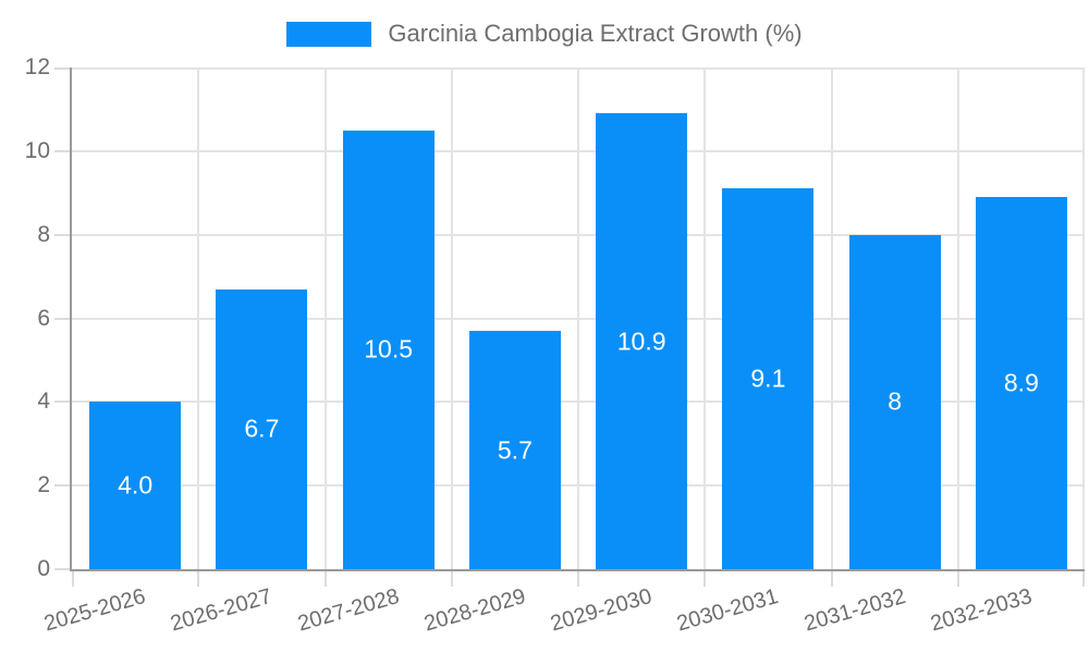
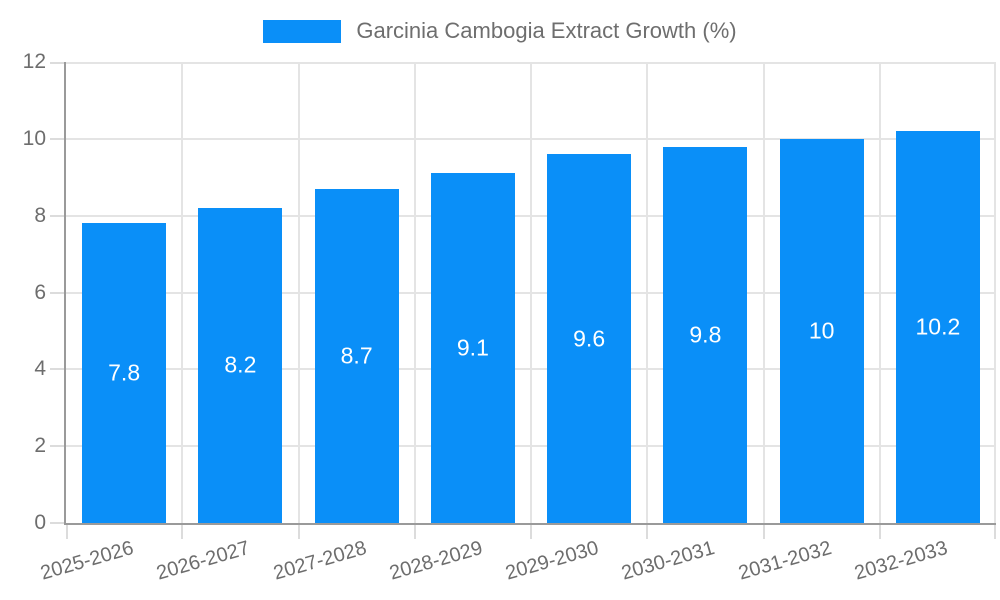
2025-2026: 4.0 -> 7.8
2026-2027: 6.7 -> 8.2
2027-2028: 10.5 -> 8.7
2028-2029: 5.7 -> 9.1
2029-2030: 10.9 -> 9.6
2030-2031: 9.1 -> 9.8
2031-2032: 8 -> 10
2032-2033: 8.9 -> 10.2
